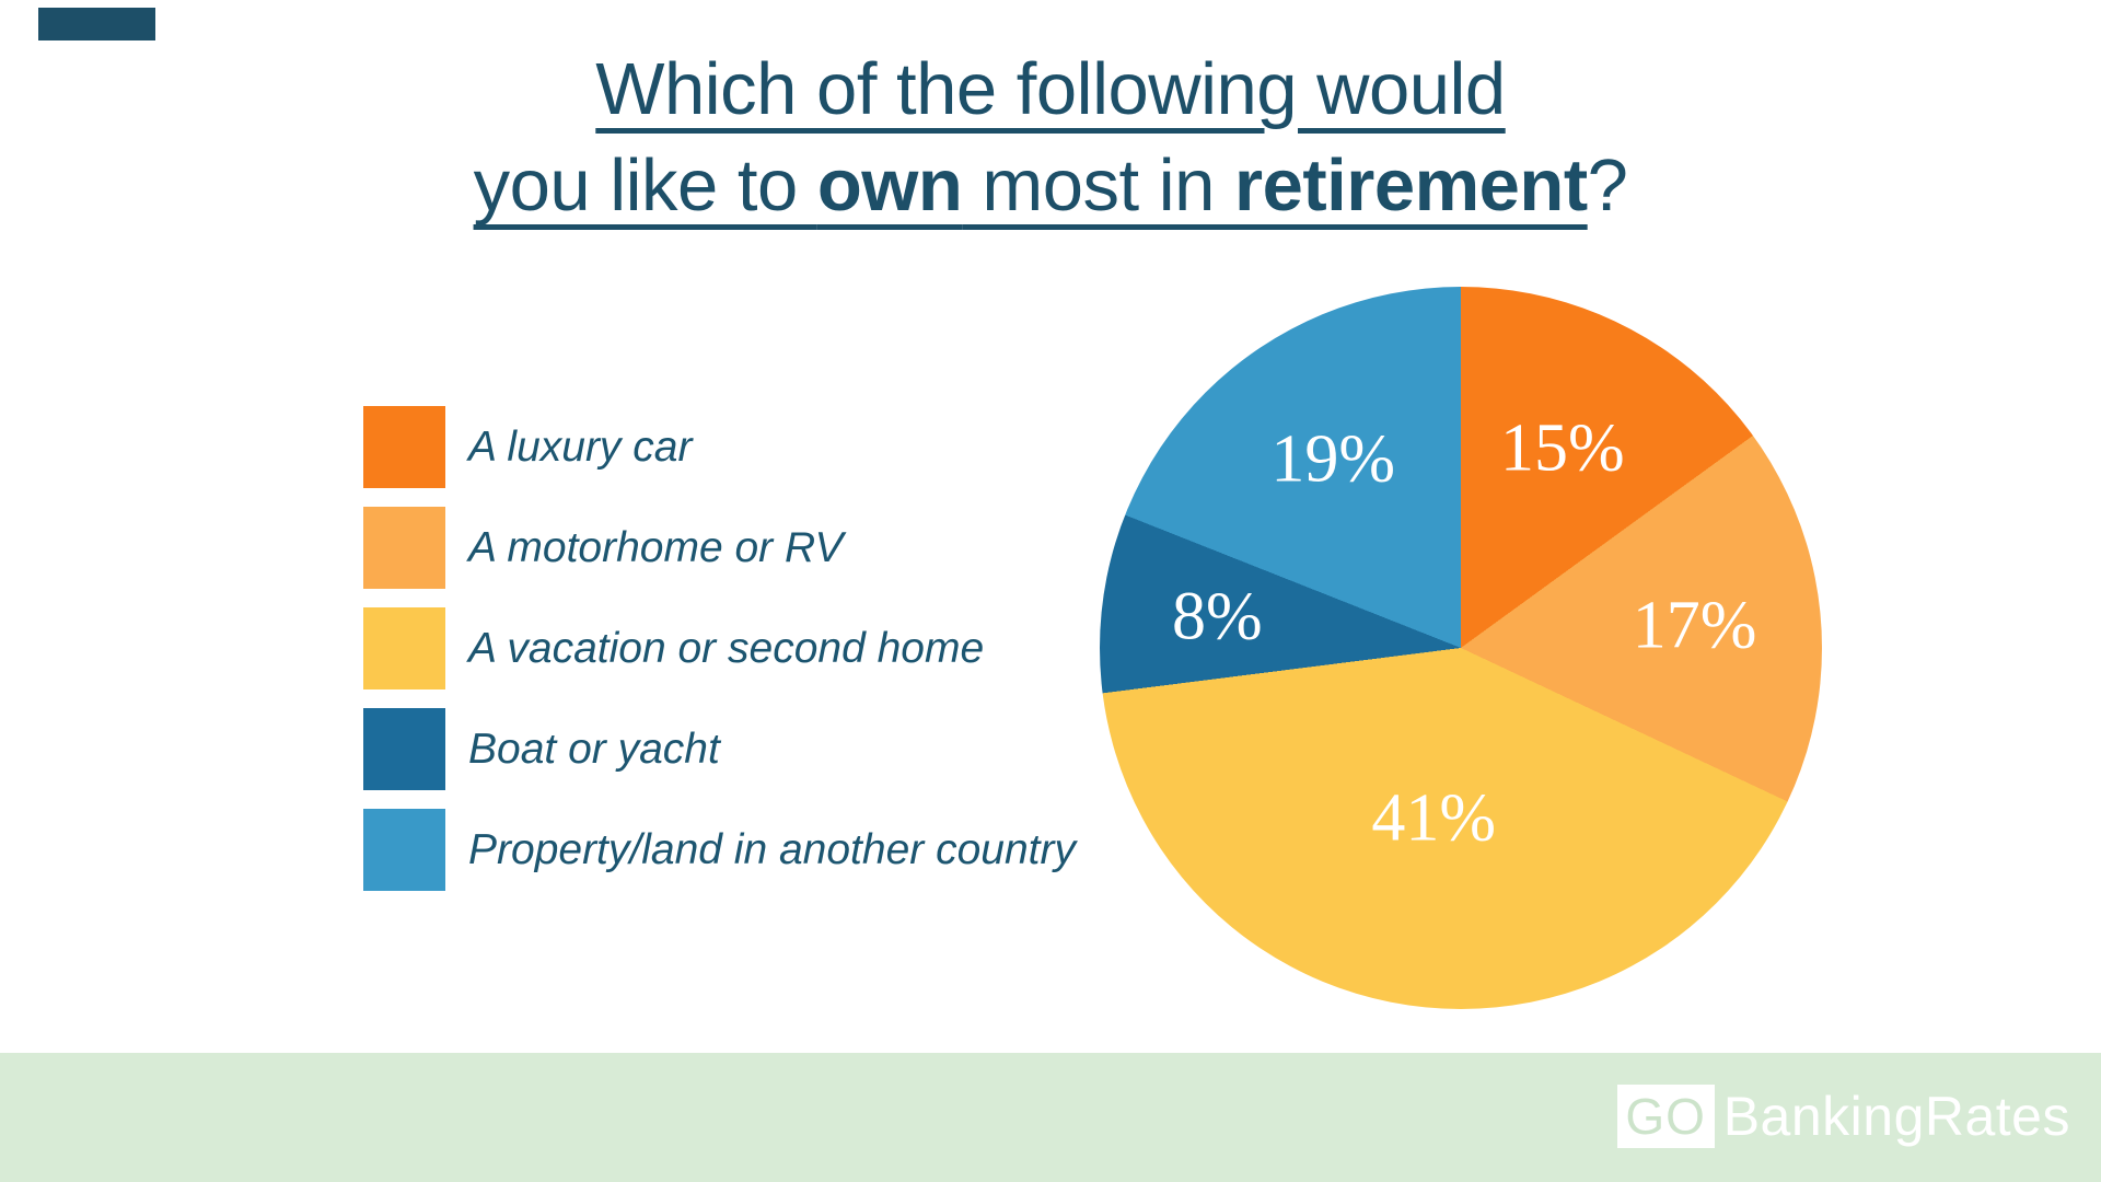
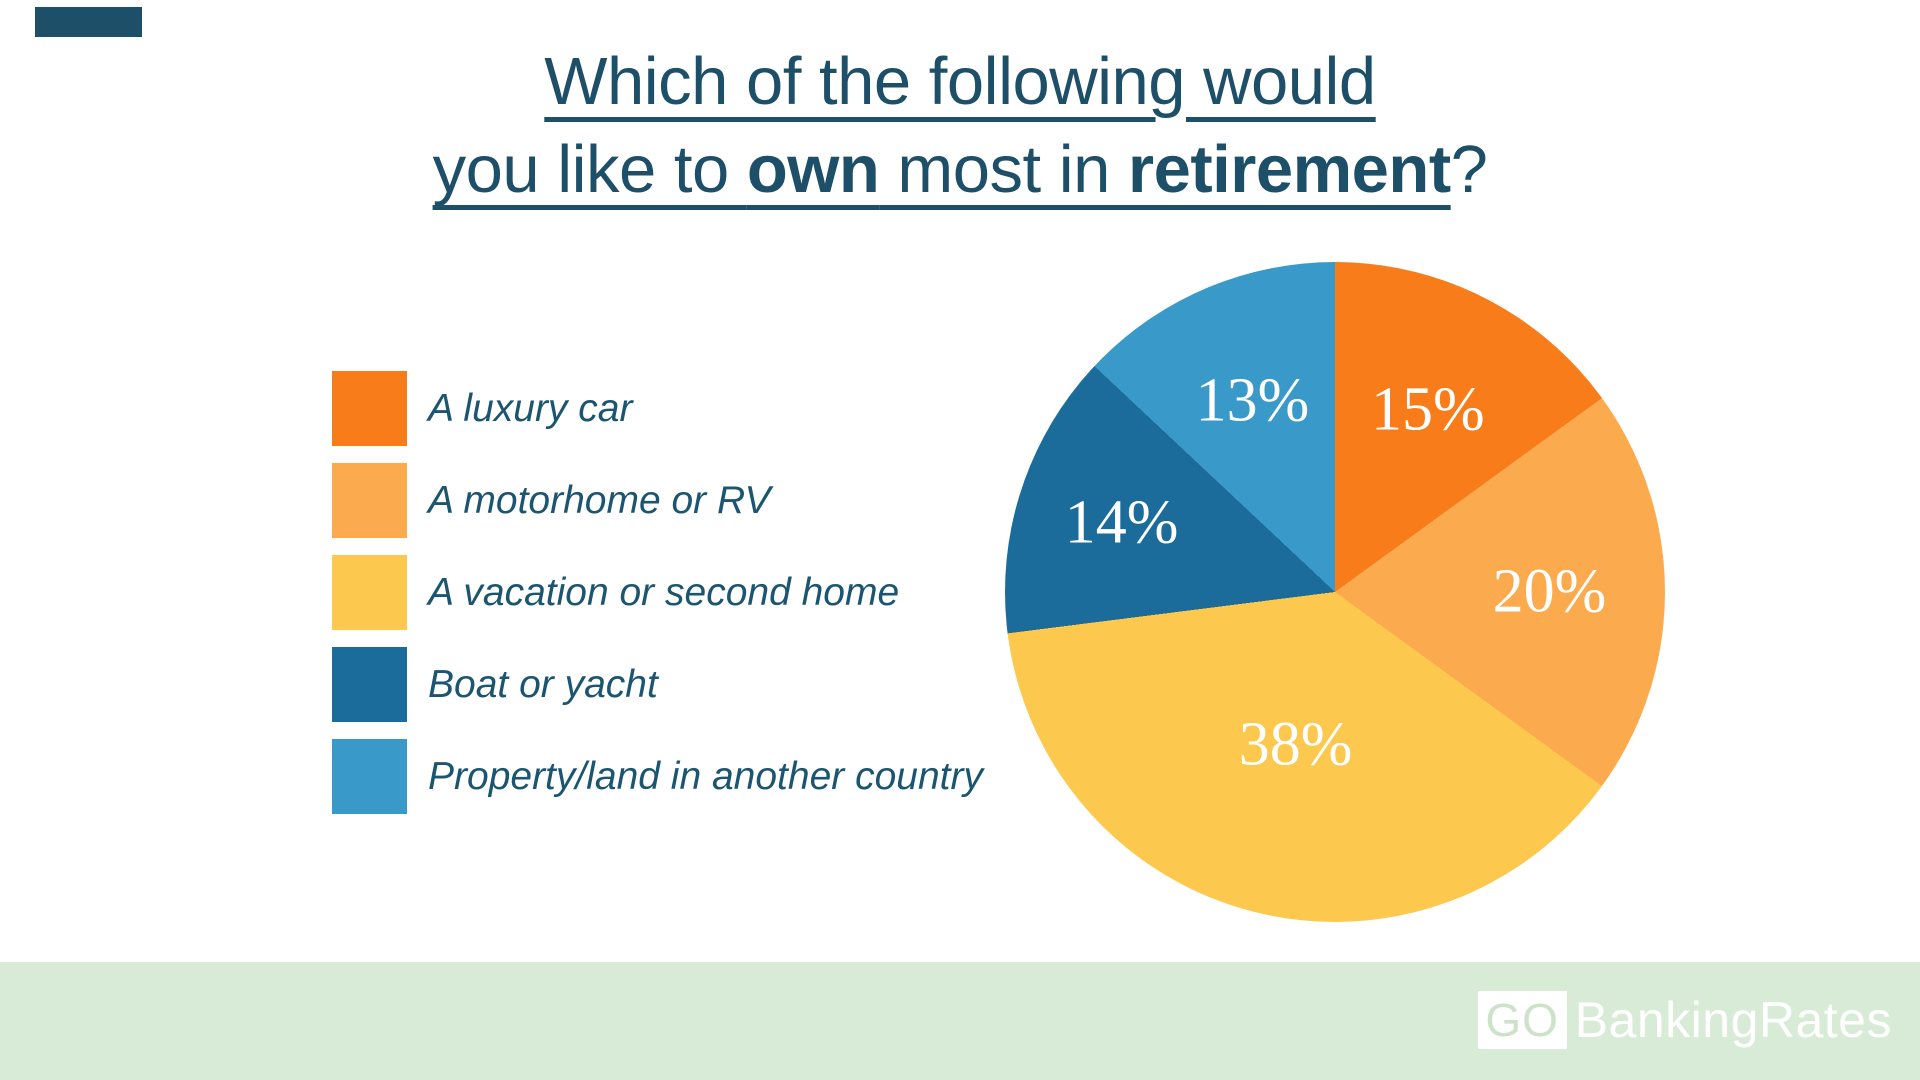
A motorhome or RV: 17% -> 20%
A vacation or second home: 41% -> 38%
Boat or yacht: 8% -> 14%
Property/land in another country: 19% -> 13%
